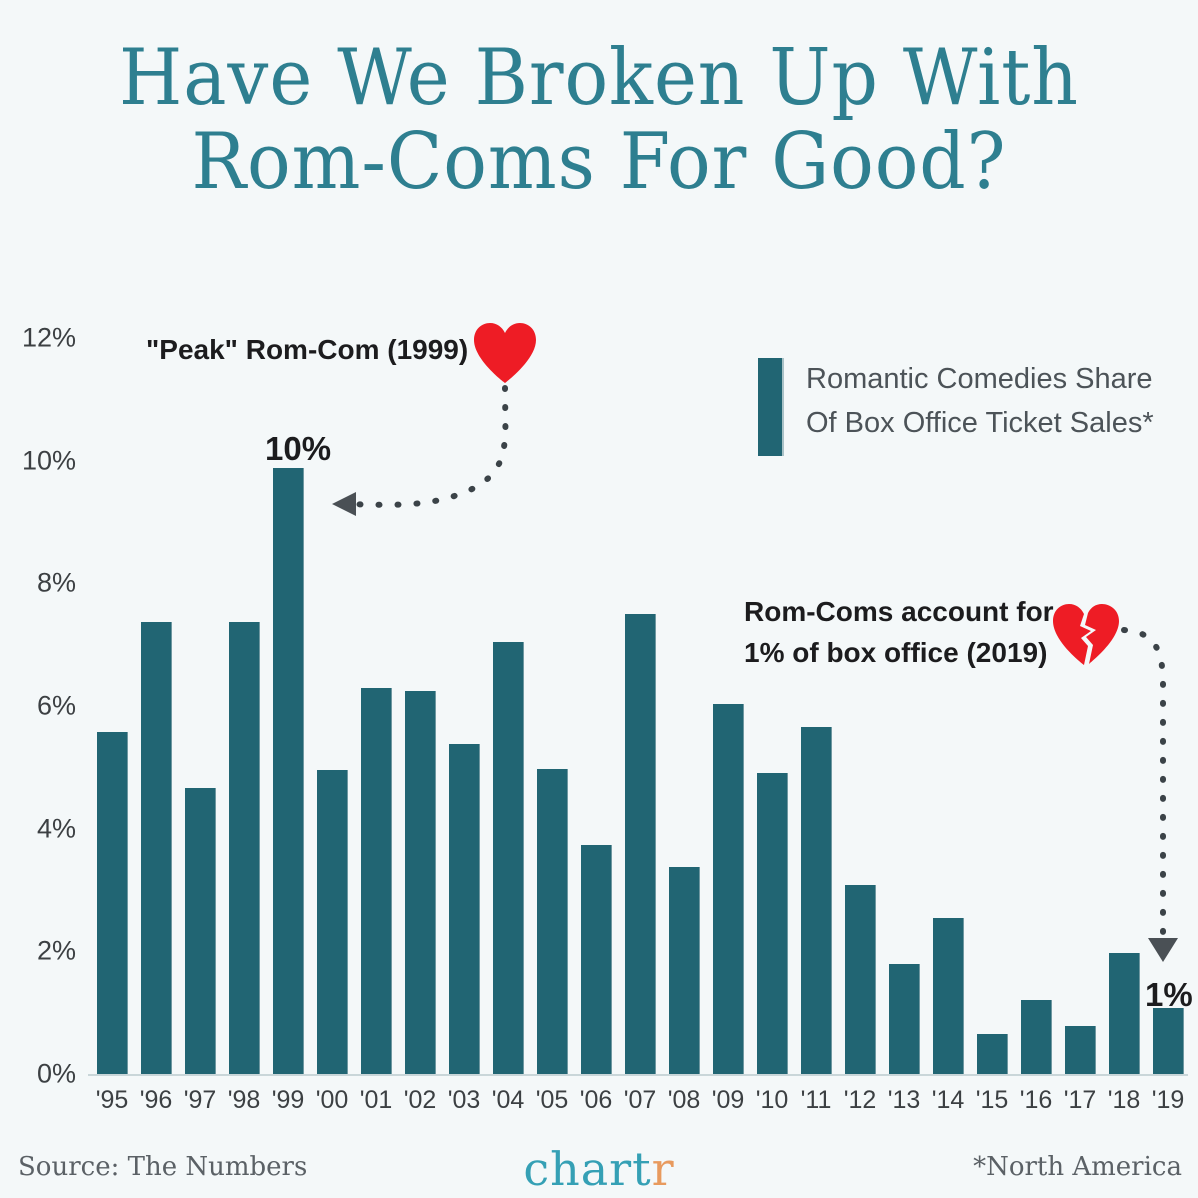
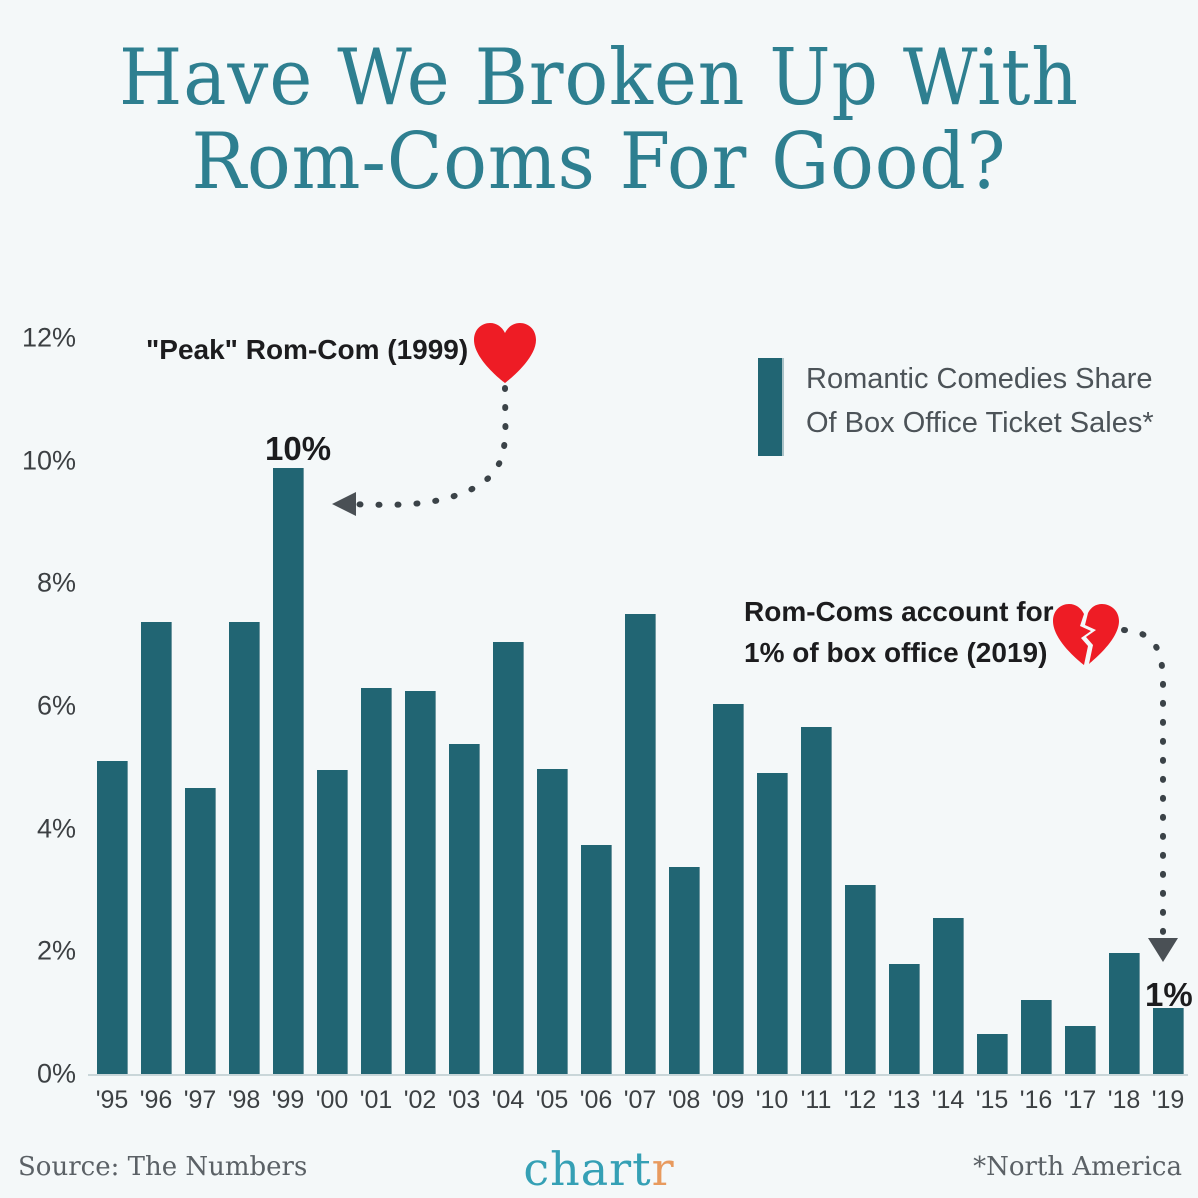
'95: 5.6% -> 5.1%
